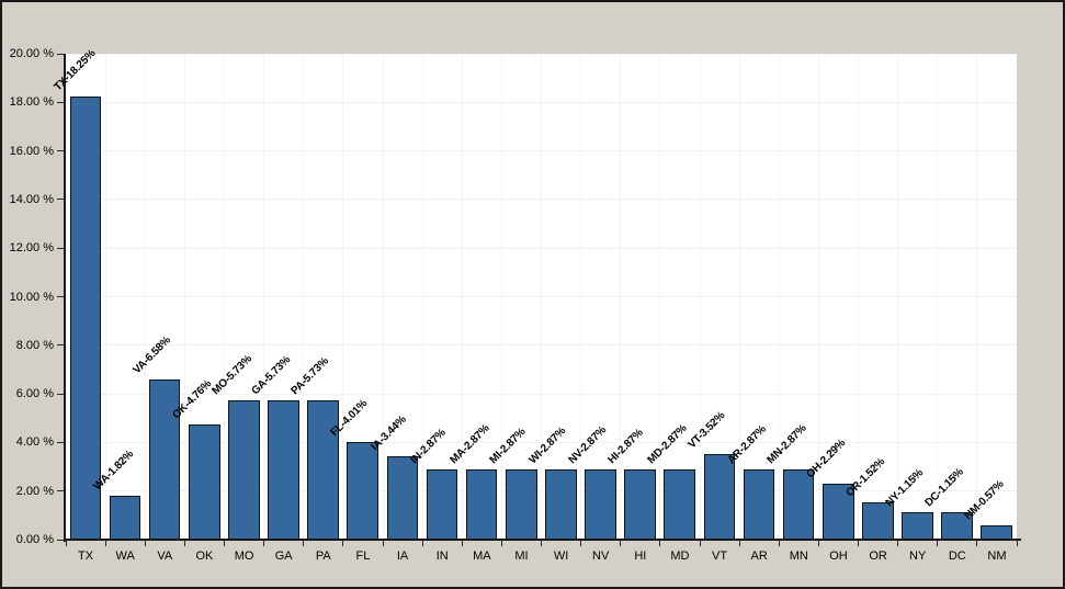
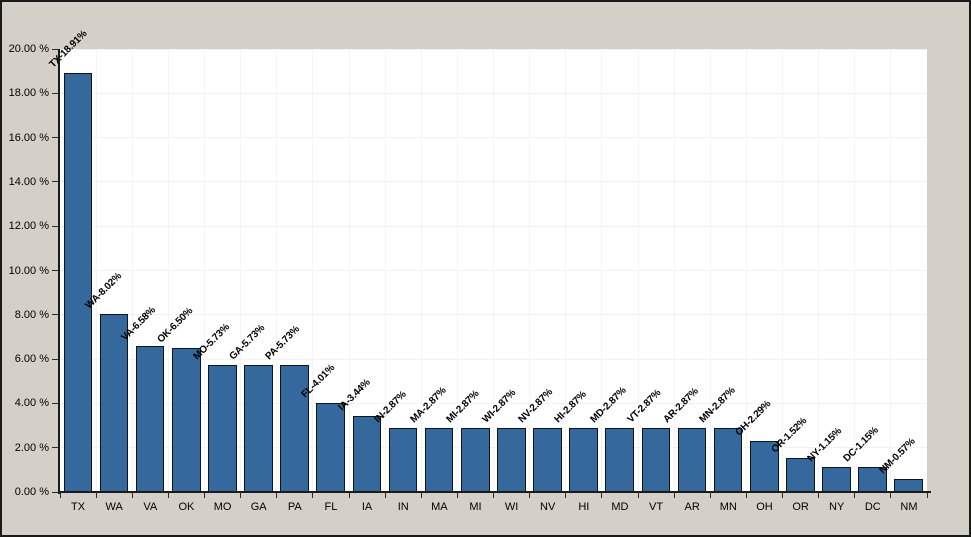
TX: 18.25 -> 18.91
WA: 1.82 -> 8.02
OK: 4.76 -> 6.50
VT: 3.52 -> 2.87
